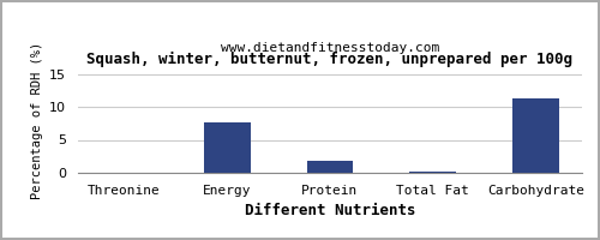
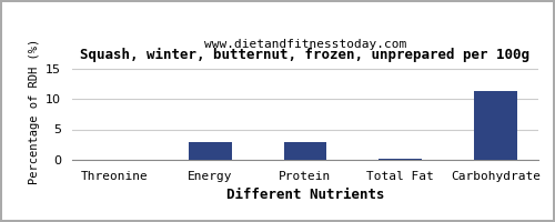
Energy: 7.6 -> 3.0
Protein: 1.8 -> 3.0
